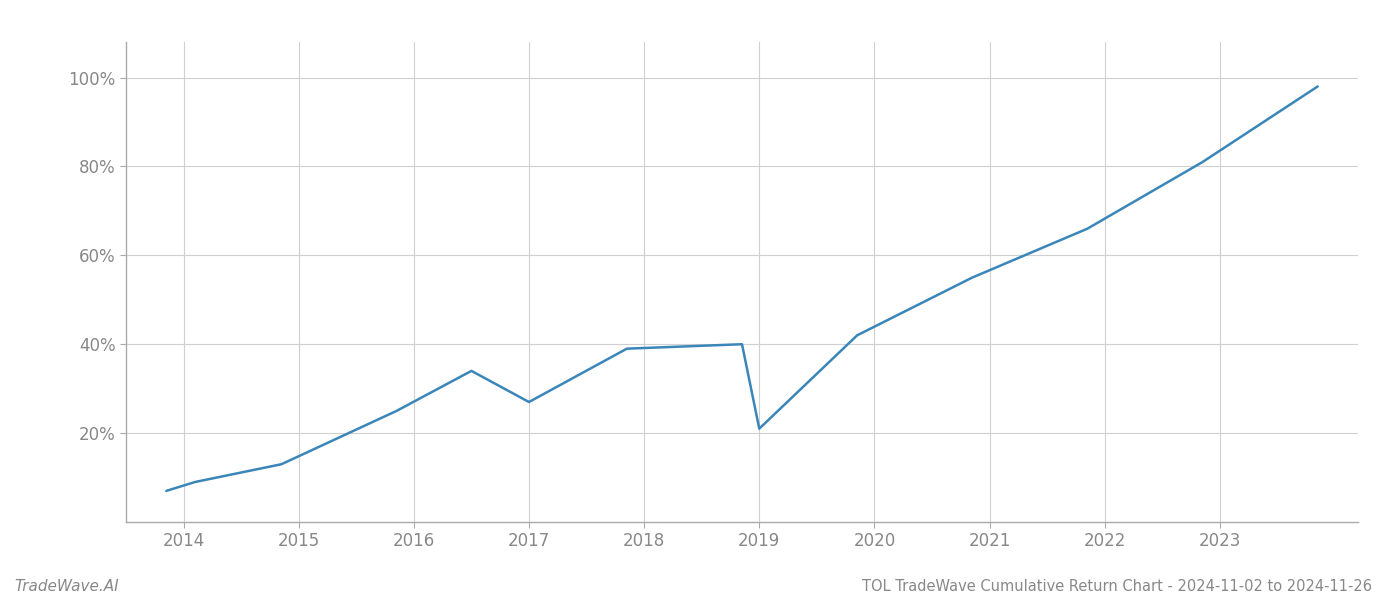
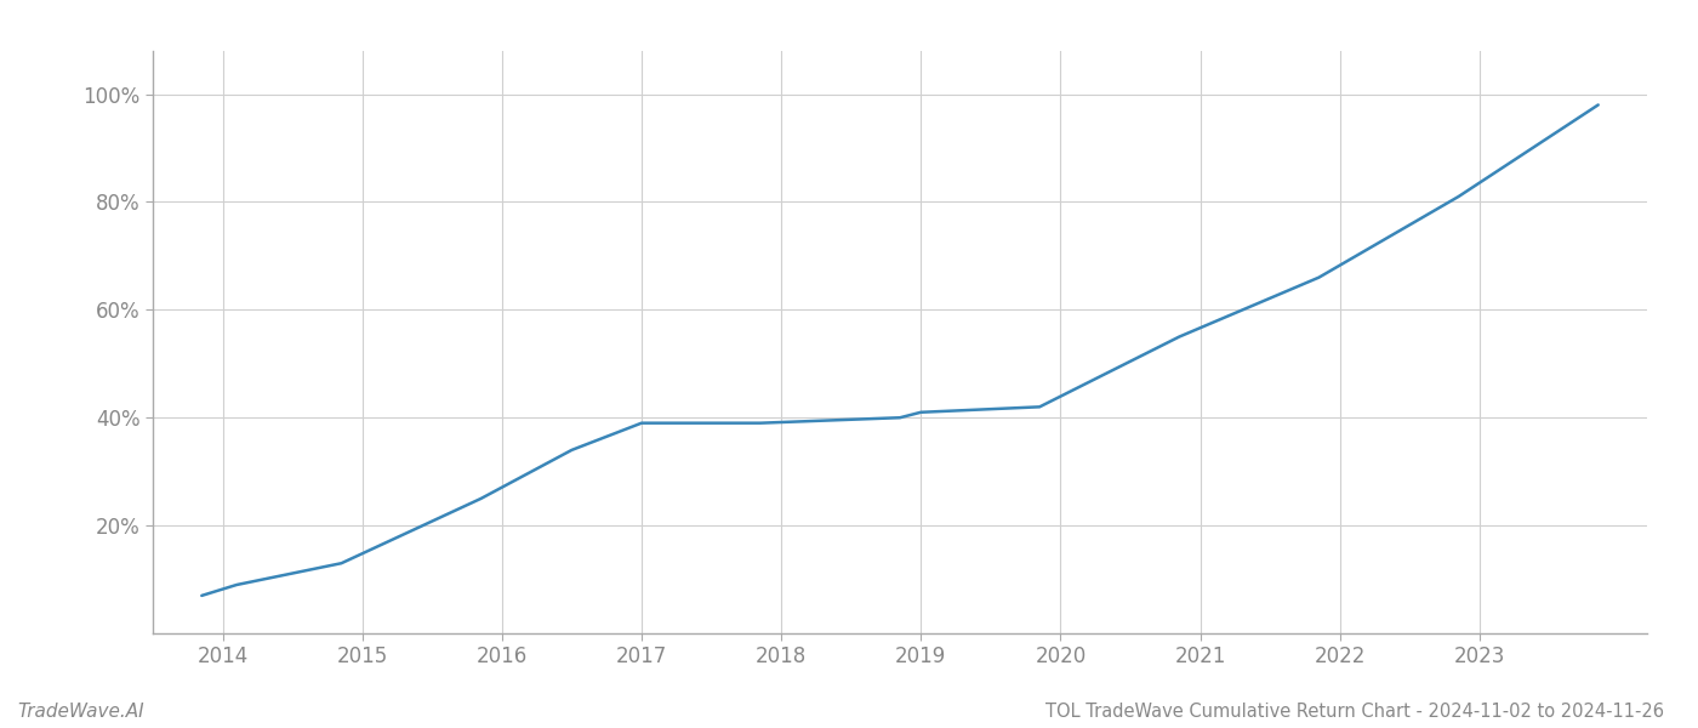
2017: 27% -> 39%
2019: 21% -> 41%
